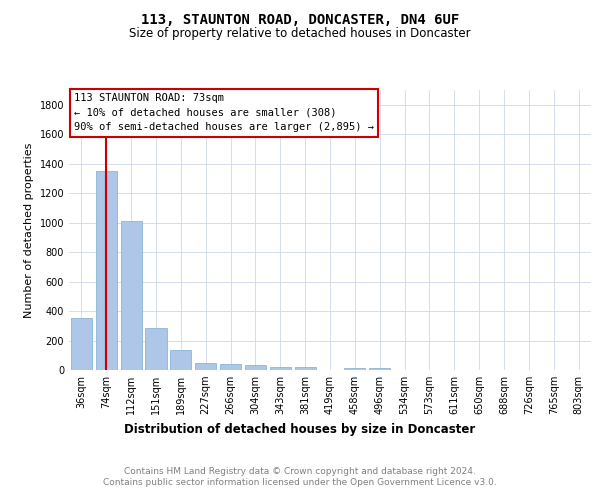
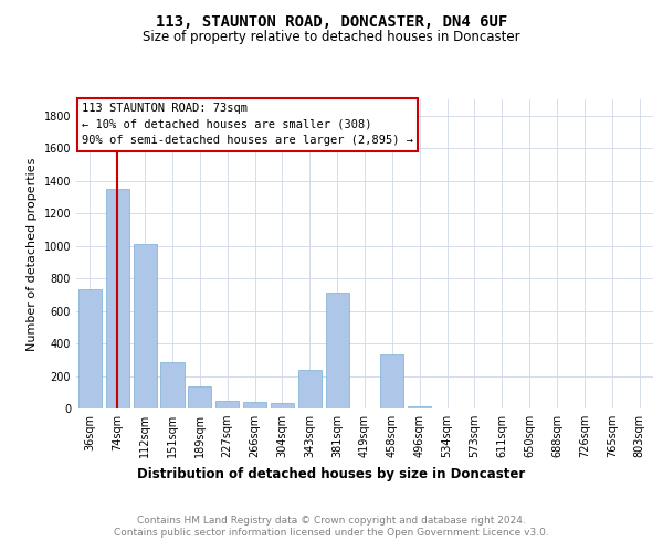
36sqm: 360 -> 730
343sqm: 20 -> 240
381sqm: 20 -> 710
458sqm: 20 -> 330
